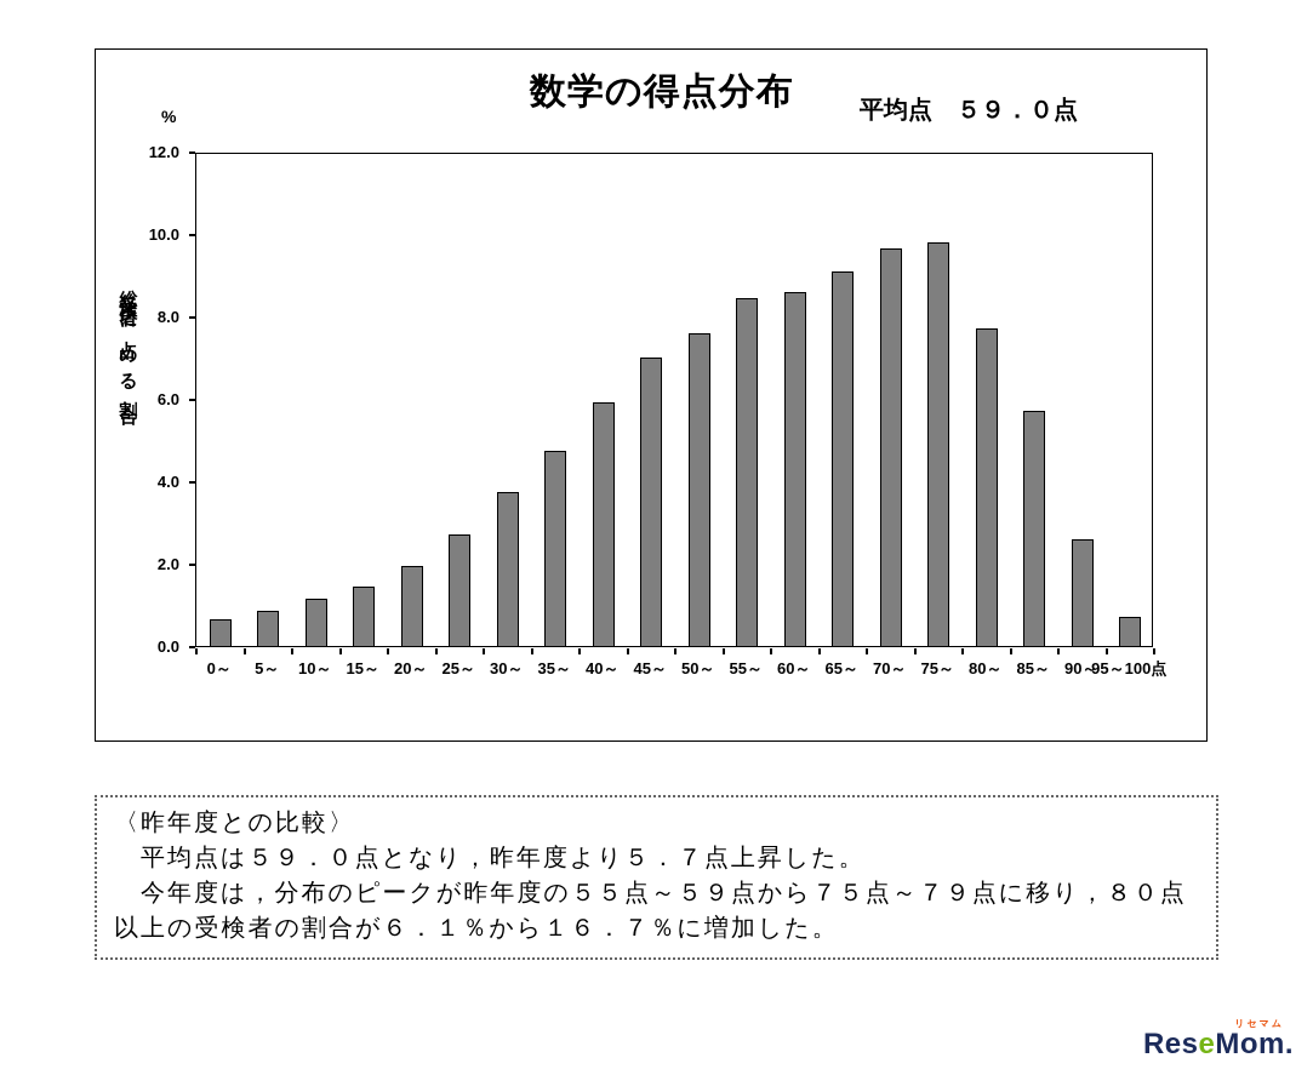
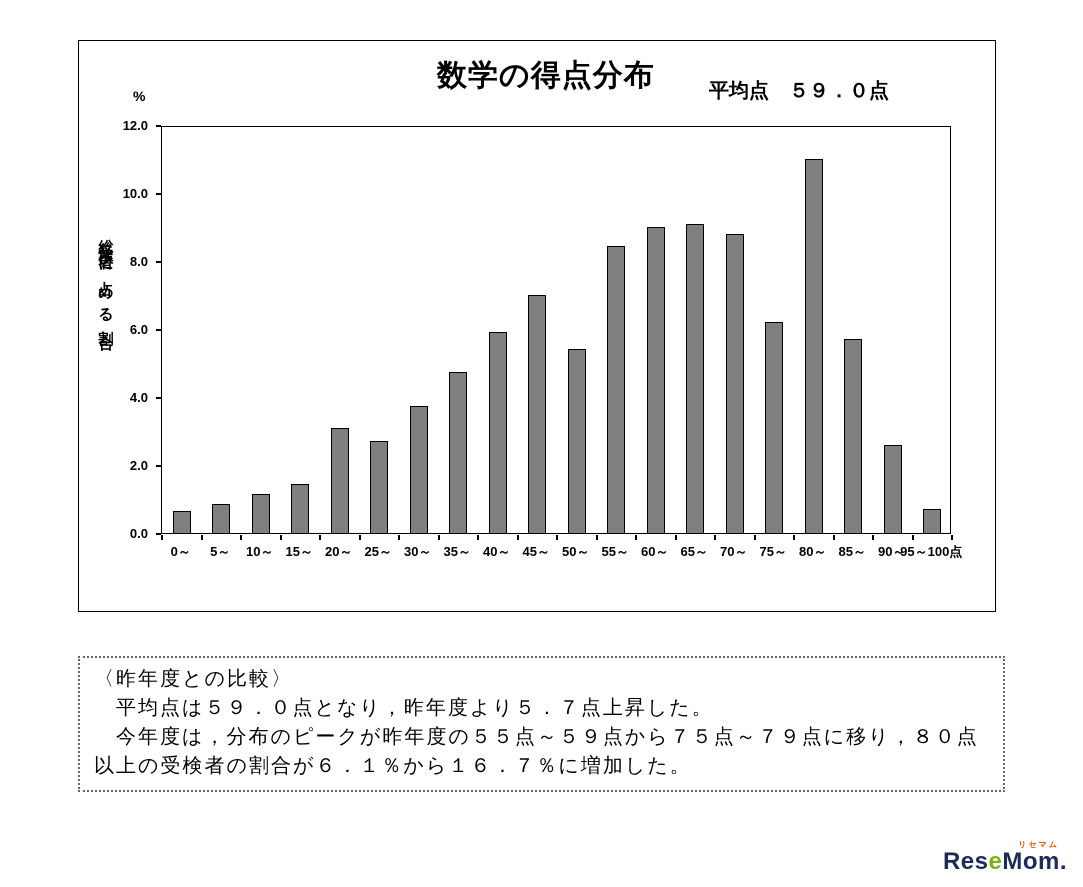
20～: 1.9 -> 3.1
50～: 7.6 -> 5.4
60～: 8.6 -> 9.0
70～: 9.7 -> 8.8
75～: 9.8 -> 6.2
80～: 7.7 -> 11.0
